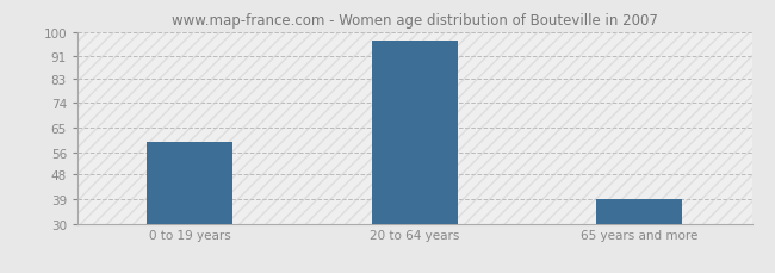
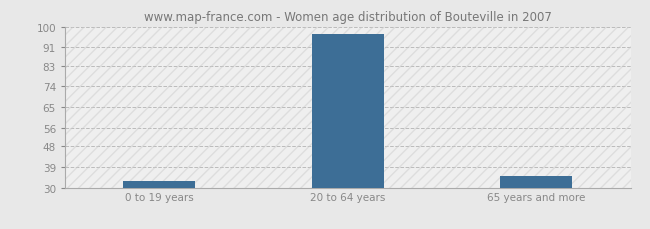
0 to 19 years: 60 -> 33
65 years and more: 39 -> 35
